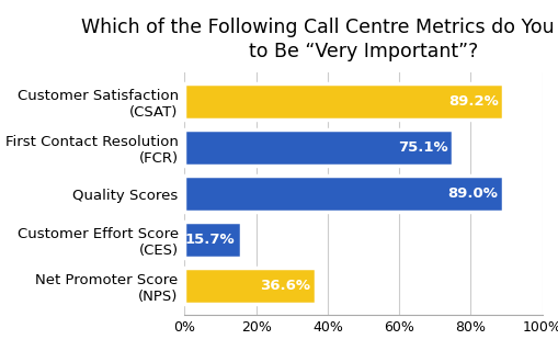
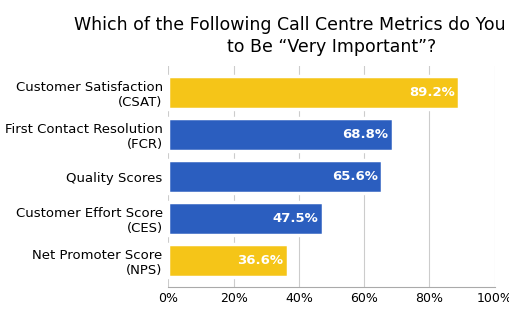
First Contact Resolution (FCR): 75.1% -> 68.8%
Quality Scores: 89.0% -> 65.6%
Customer Effort Score (CES): 15.7% -> 47.5%
